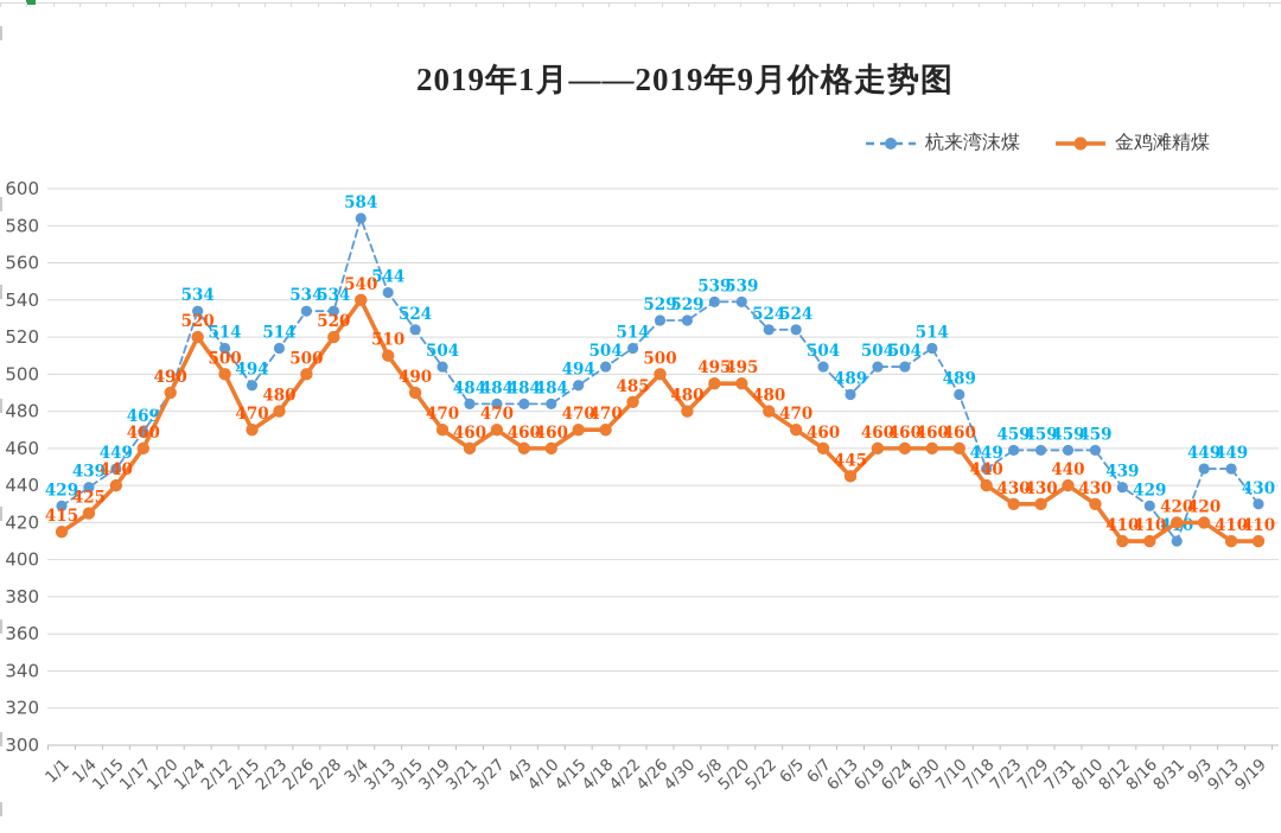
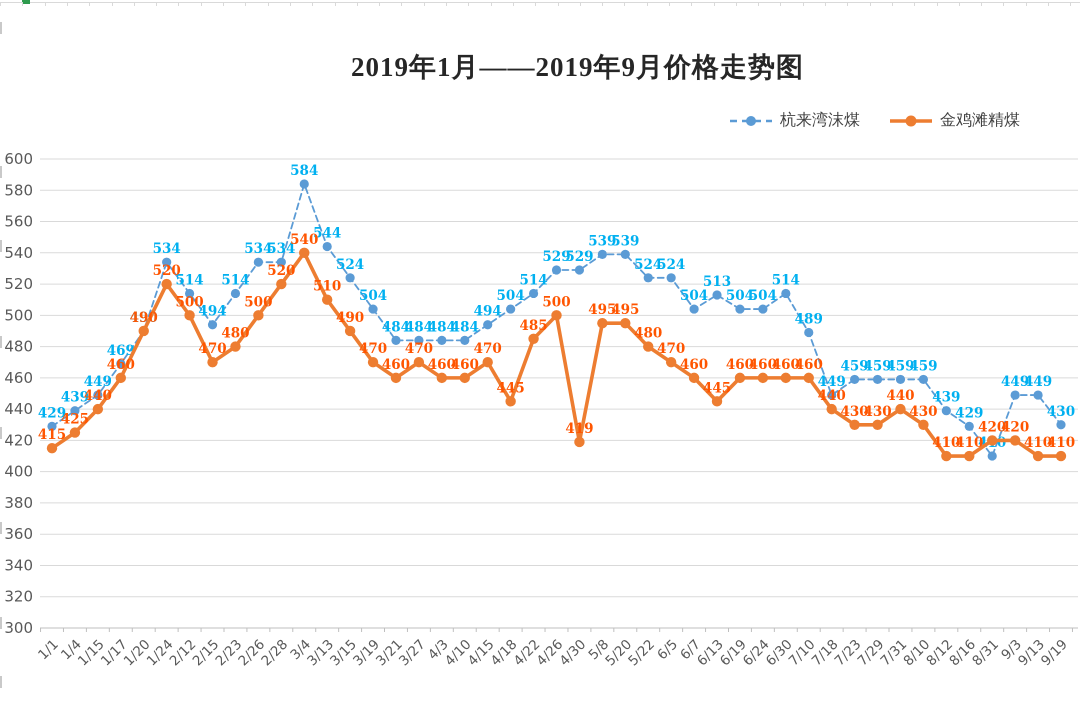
金鸡滩精煤/4/18: 470 -> 445
金鸡滩精煤/4/30: 480 -> 419
杭来湾沫煤/6/13: 489 -> 513
